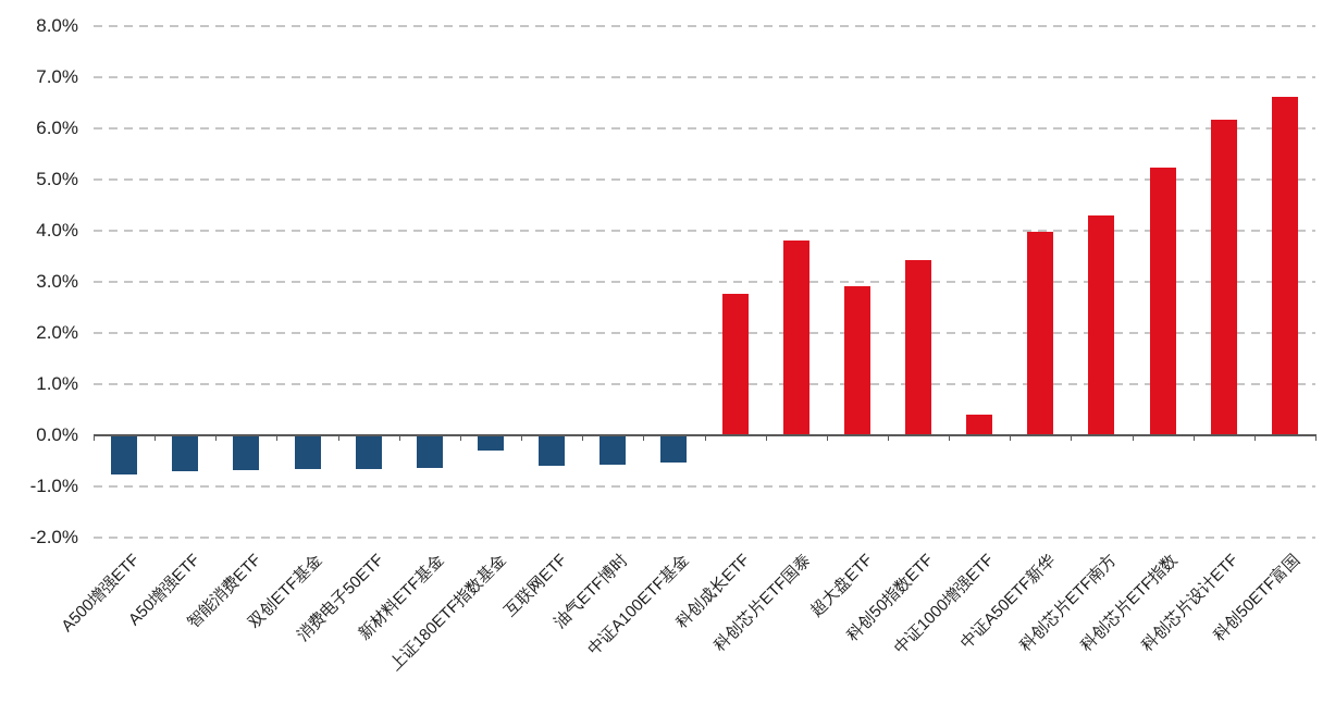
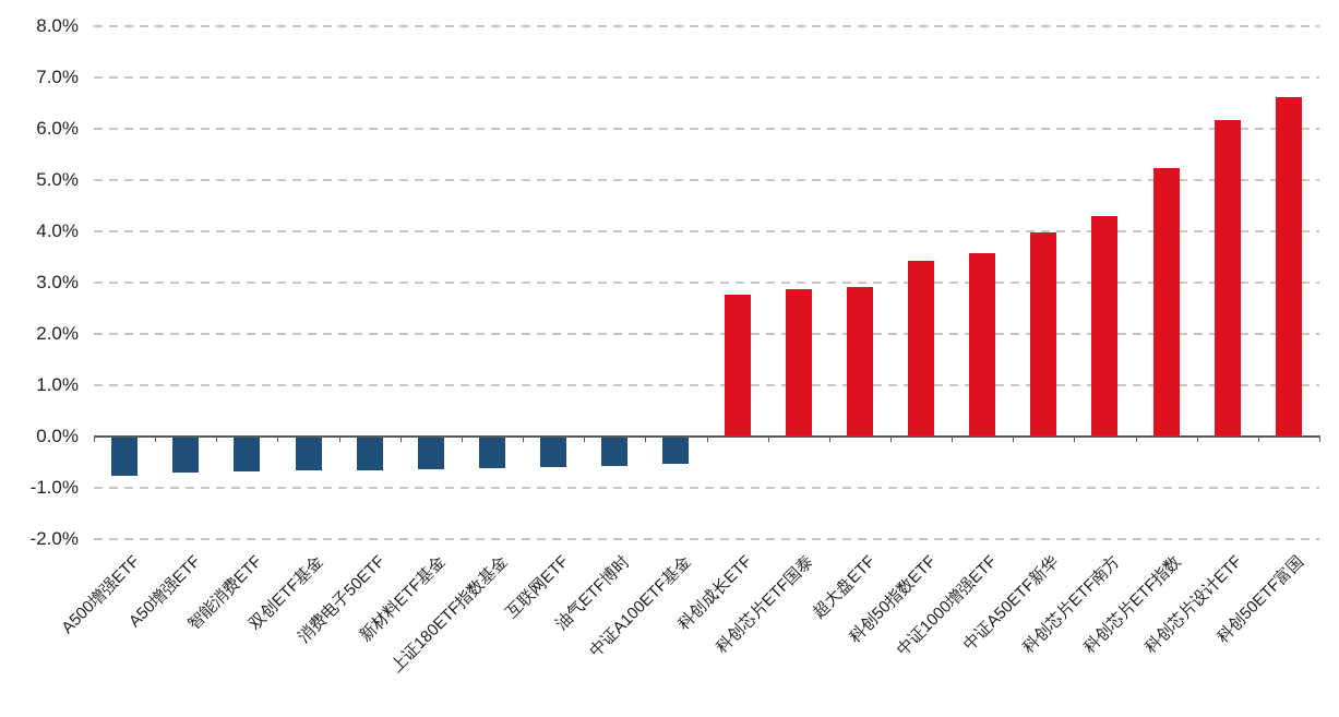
上证180ETF指数基金: -0.3% -> -0.6%
科创芯片ETF国泰: 3.8% -> 2.9%
中证1000增强ETF: 0.4% -> 3.6%
